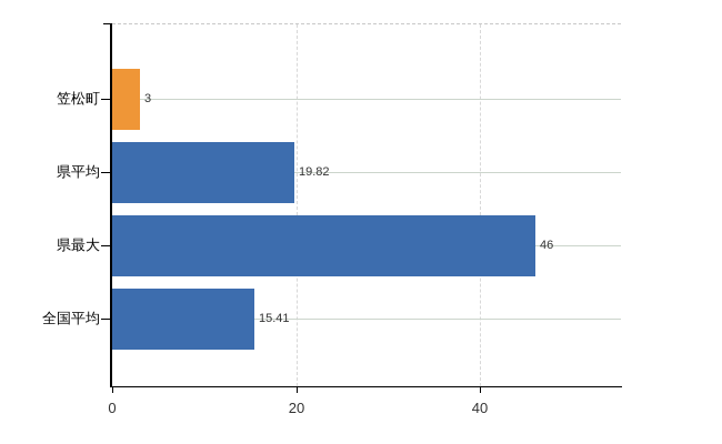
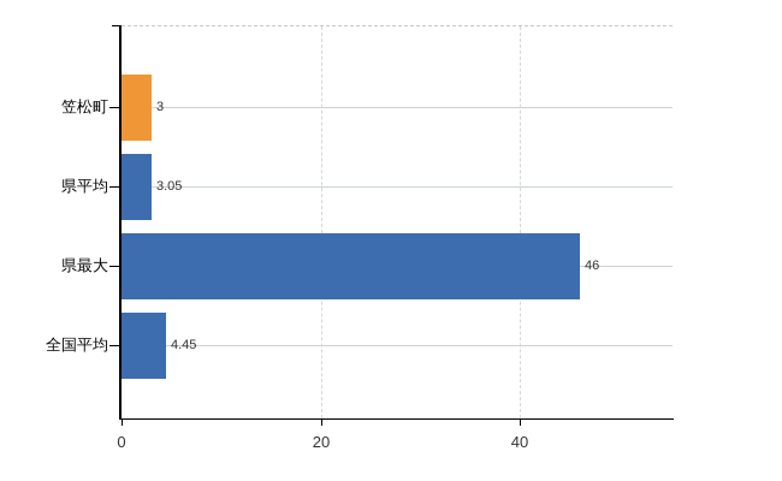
県平均: 19.82 -> 3.05
全国平均: 15.41 -> 4.45
